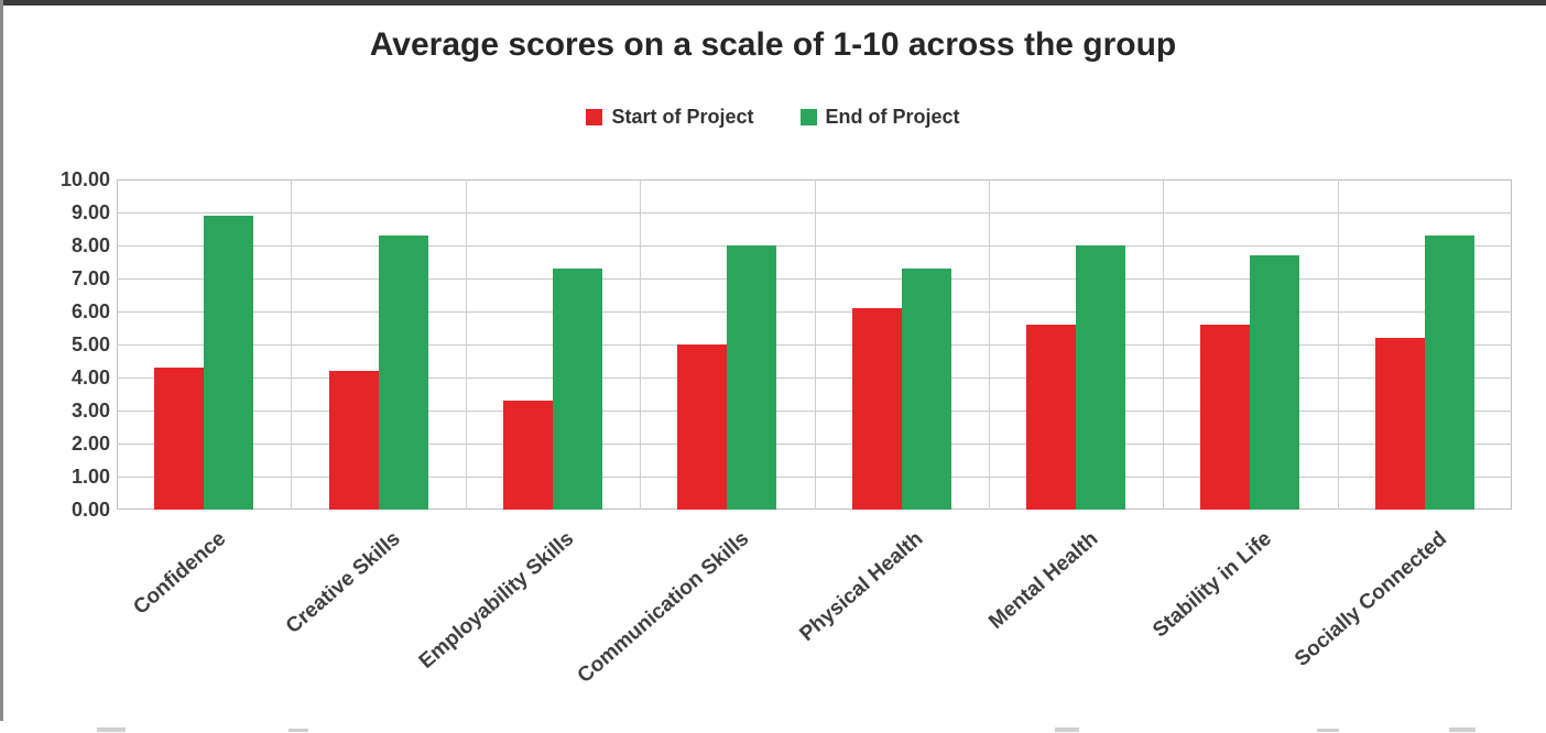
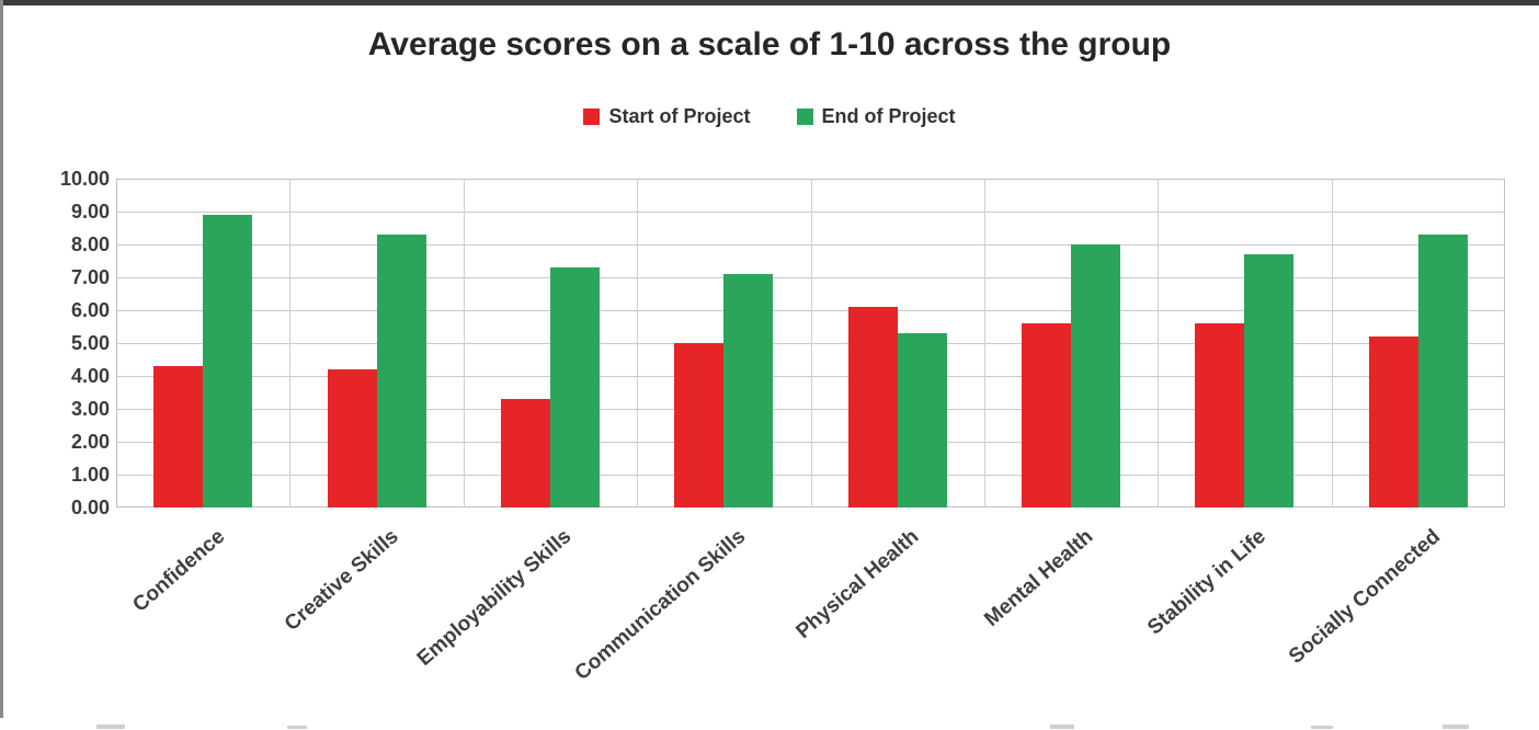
End of Project/Communication Skills: 8.0 -> 7.1
End of Project/Physical Health: 7.3 -> 5.3
